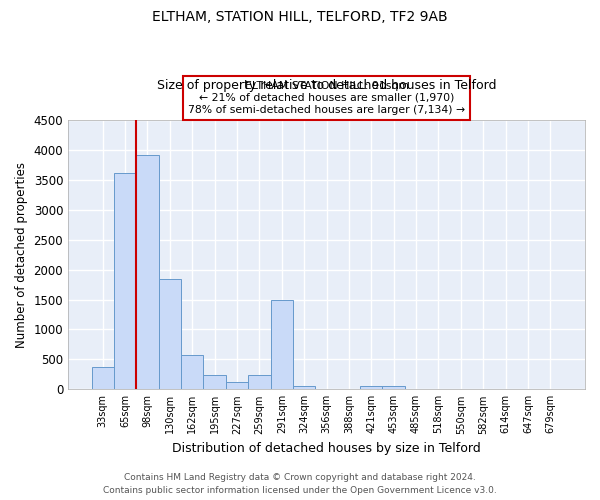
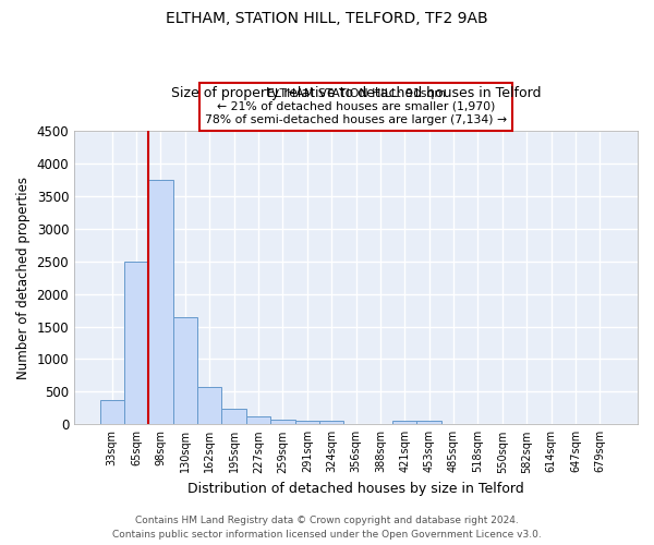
65sqm: 3620 -> 2500
98sqm: 3920 -> 3750
130sqm: 1840 -> 1650
259sqm: 240 -> 60
291sqm: 1500 -> 50
